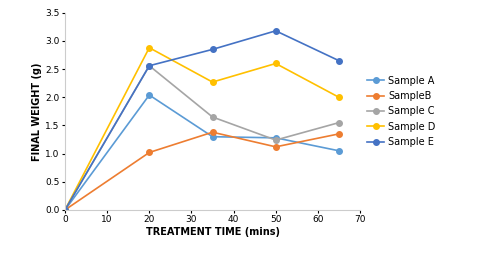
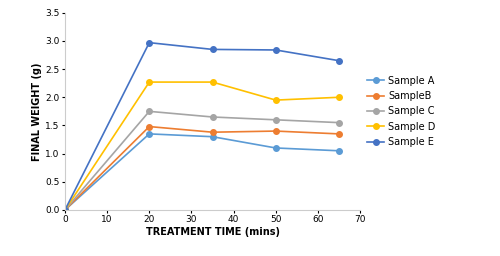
Sample A/20: 2.04 -> 1.35
SampleB/20: 1.02 -> 1.48
Sample C/20: 2.56 -> 1.75
Sample D/20: 2.88 -> 2.27
Sample E/20: 2.56 -> 2.97
Sample A/50: 1.28 -> 1.10
SampleB/50: 1.12 -> 1.40
Sample C/50: 1.24 -> 1.60
Sample D/50: 2.60 -> 1.95
Sample E/50: 3.18 -> 2.84
